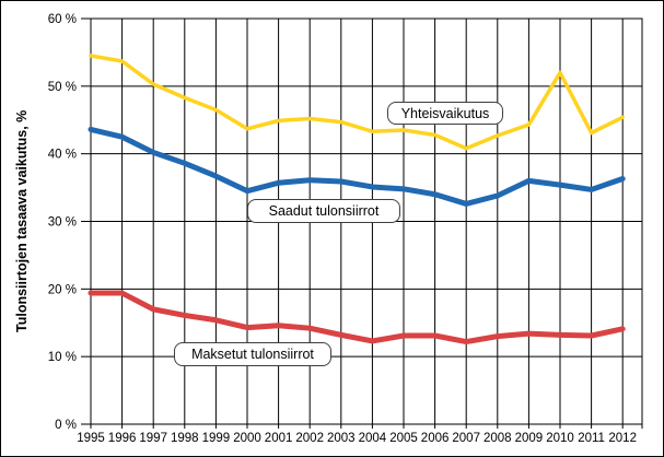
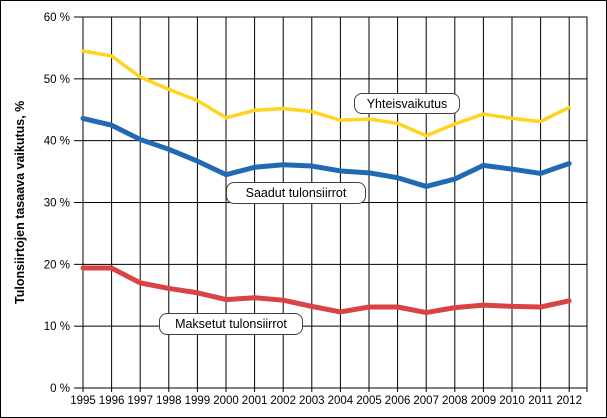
Yhteisvaikutus/2010: 52% -> 44%
